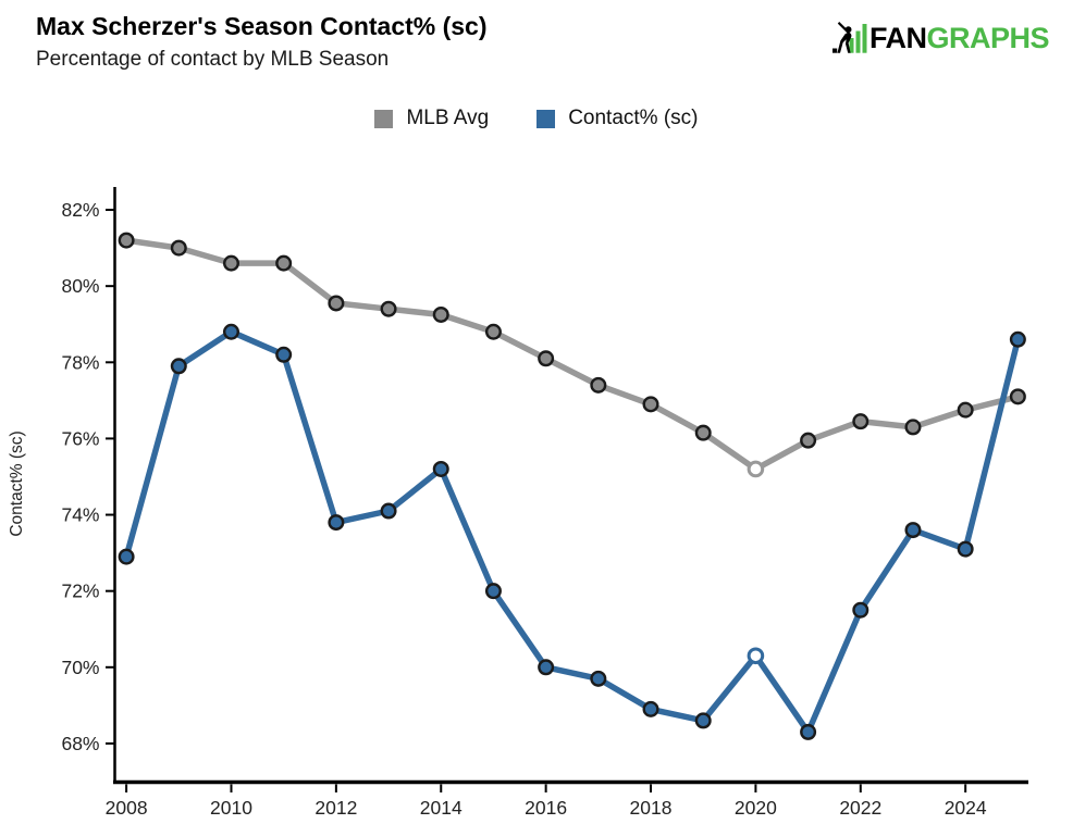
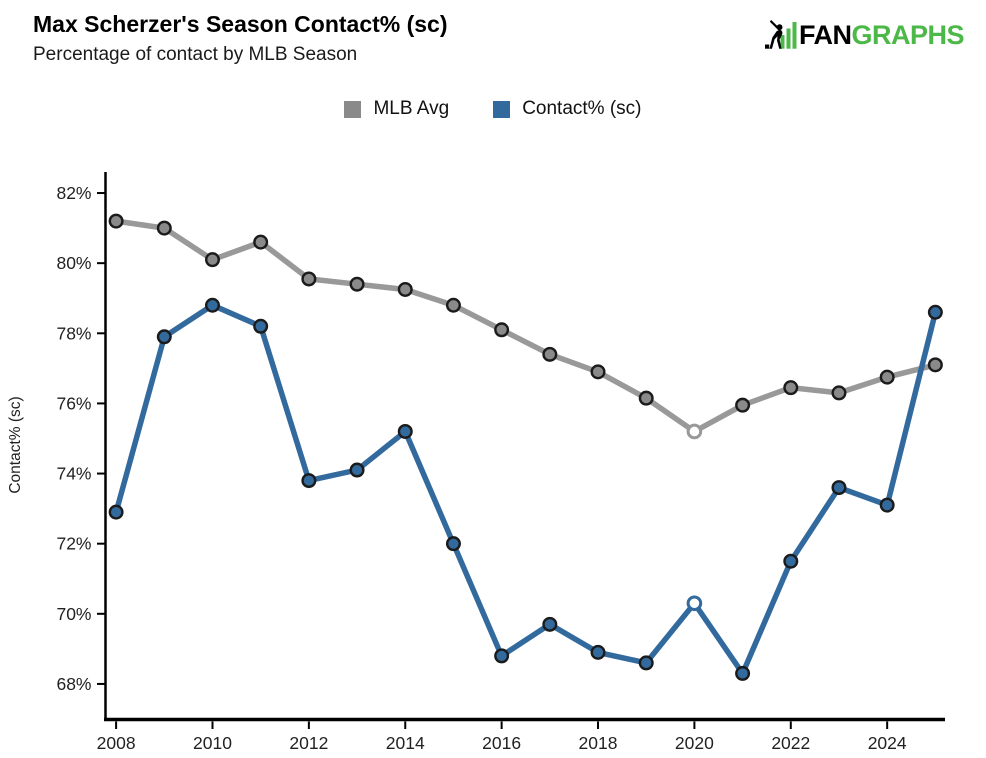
MLB Avg/2010: 80.6% -> 80.1%
Contact% (sc)/2016: 70.0% -> 68.8%
